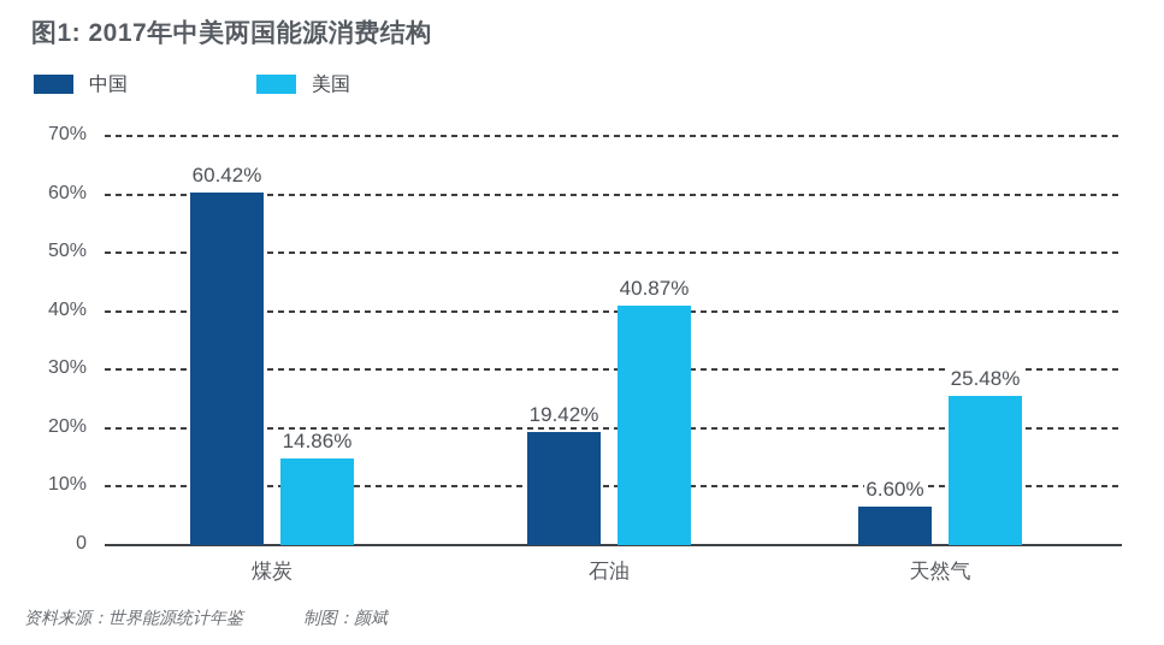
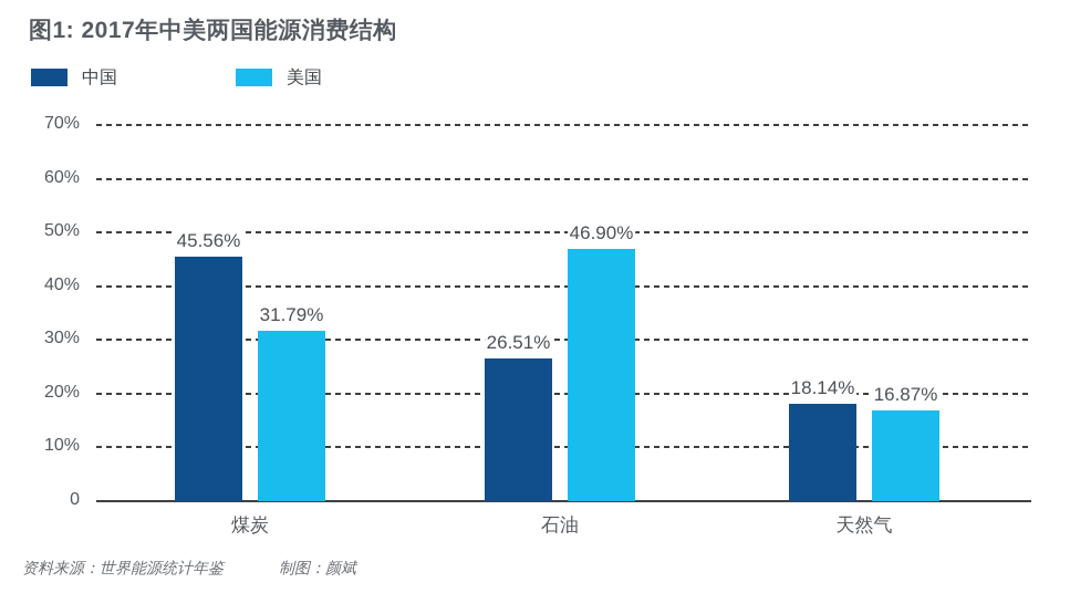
中国/煤炭: 60.42% -> 45.56%
美国/煤炭: 14.86% -> 31.79%
中国/石油: 19.42% -> 26.51%
美国/石油: 40.87% -> 46.90%
中国/天然气: 6.60% -> 18.14%
美国/天然气: 25.48% -> 16.87%
